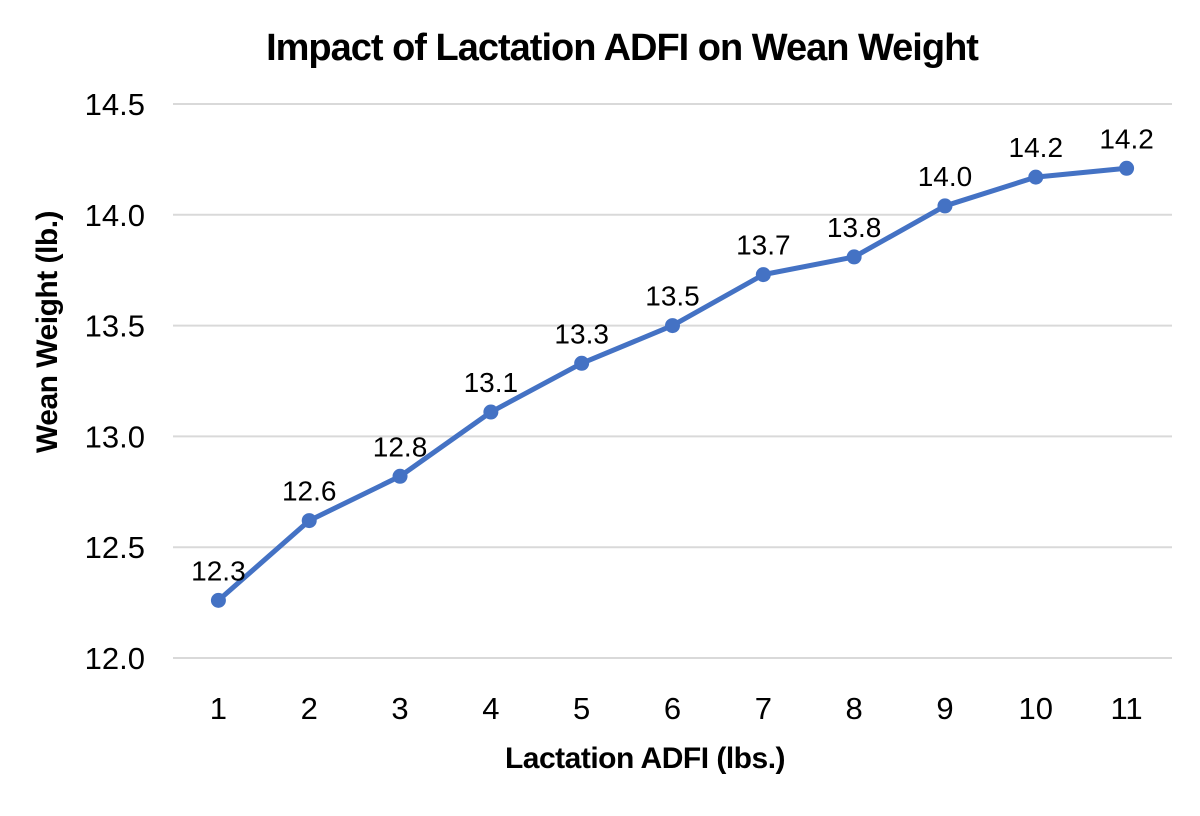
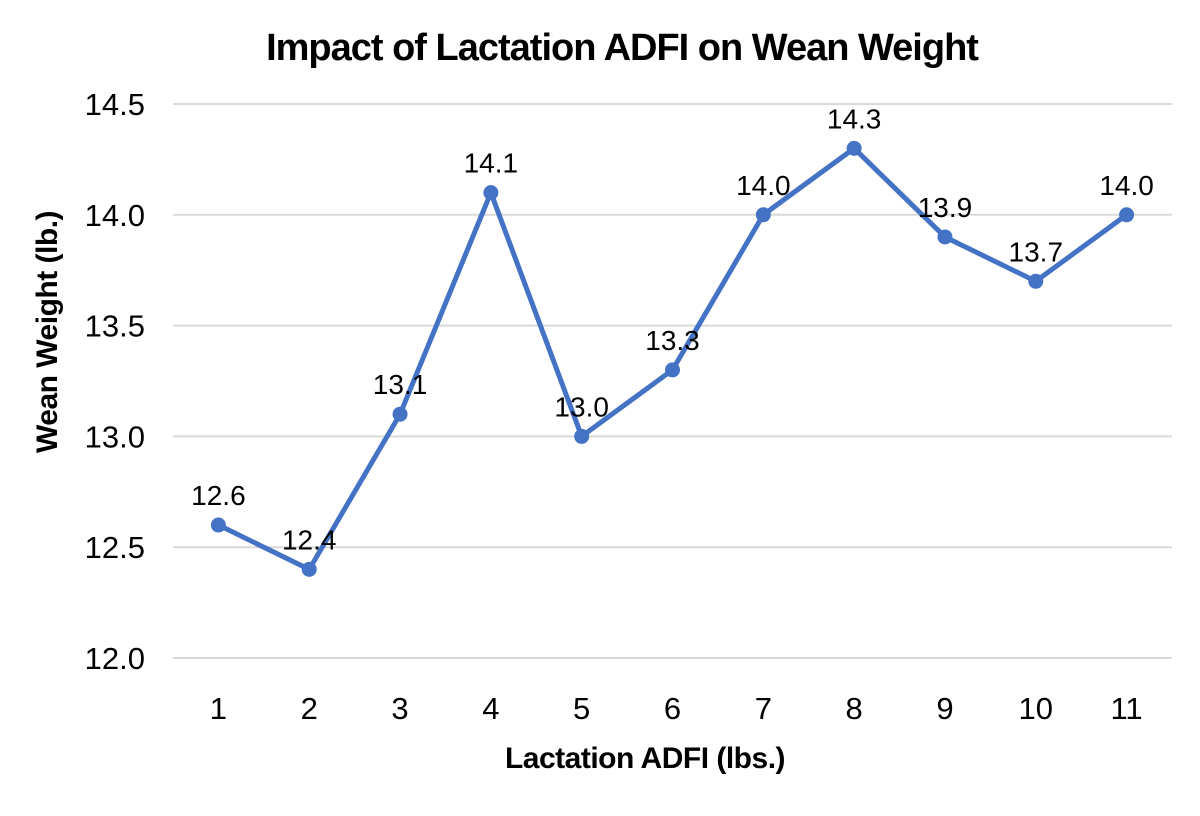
1: 12.3 -> 12.6
2: 12.6 -> 12.4
3: 12.8 -> 13.1
4: 13.1 -> 14.1
5: 13.3 -> 13.0
6: 13.5 -> 13.3
7: 13.7 -> 14.0
8: 13.8 -> 14.3
9: 14.0 -> 13.9
10: 14.2 -> 13.7
11: 14.2 -> 14.0
